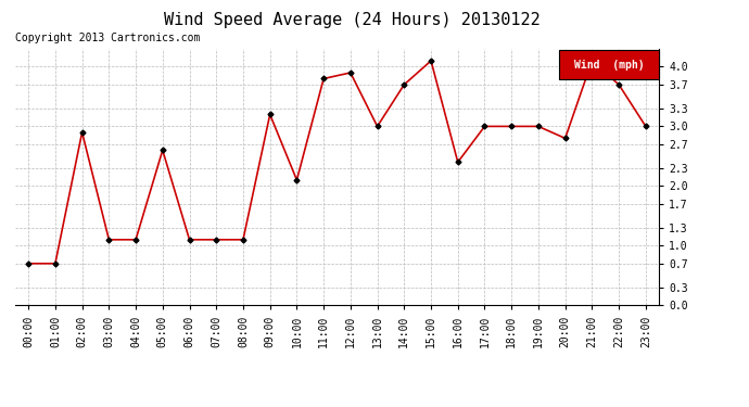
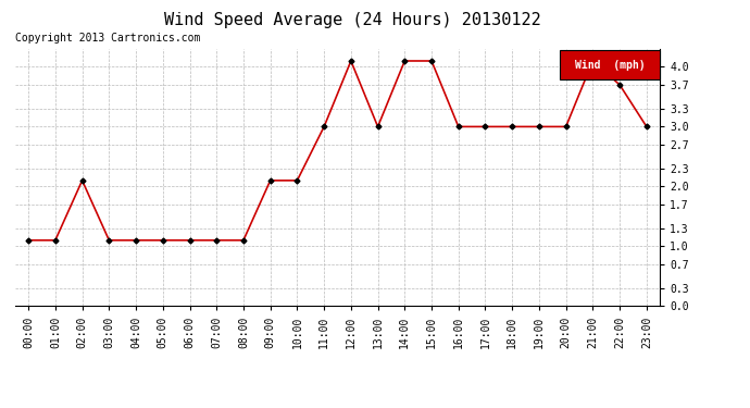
00:00: 0.7 -> 1.1
01:00: 0.7 -> 1.1
02:00: 2.9 -> 2.1
05:00: 2.6 -> 1.1
09:00: 3.2 -> 2.1
11:00: 3.8 -> 3.0
12:00: 3.9 -> 4.1
14:00: 3.7 -> 4.1
16:00: 2.4 -> 3.0
20:00: 2.8 -> 3.0
